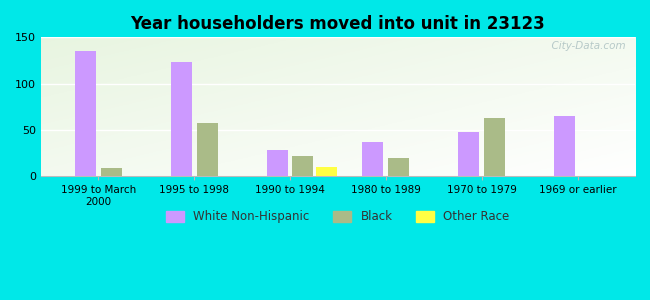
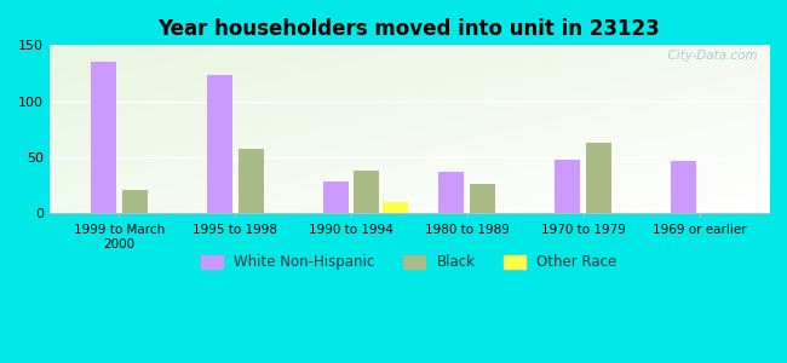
Black/1999 to March 2000: 9 -> 20
Black/1990 to 1994: 21 -> 38
Black/1980 to 1989: 19 -> 26
White Non-Hispanic/1969 or earlier: 65 -> 46
